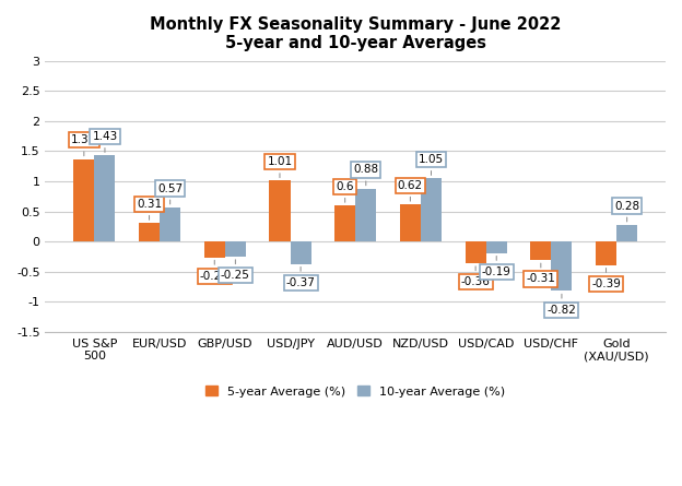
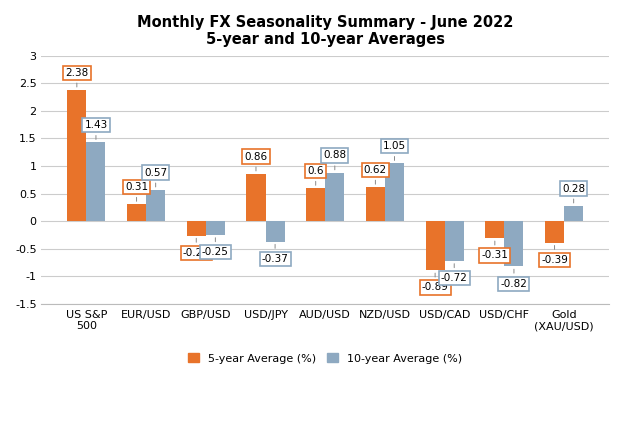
5-year Average (%)/US S&P 500: 1.37 -> 2.38
5-year Average (%)/USD/JPY: 1.01 -> 0.86
5-year Average (%)/USD/CAD: -0.36 -> -0.89
10-year Average (%)/USD/CAD: -0.19 -> -0.72
